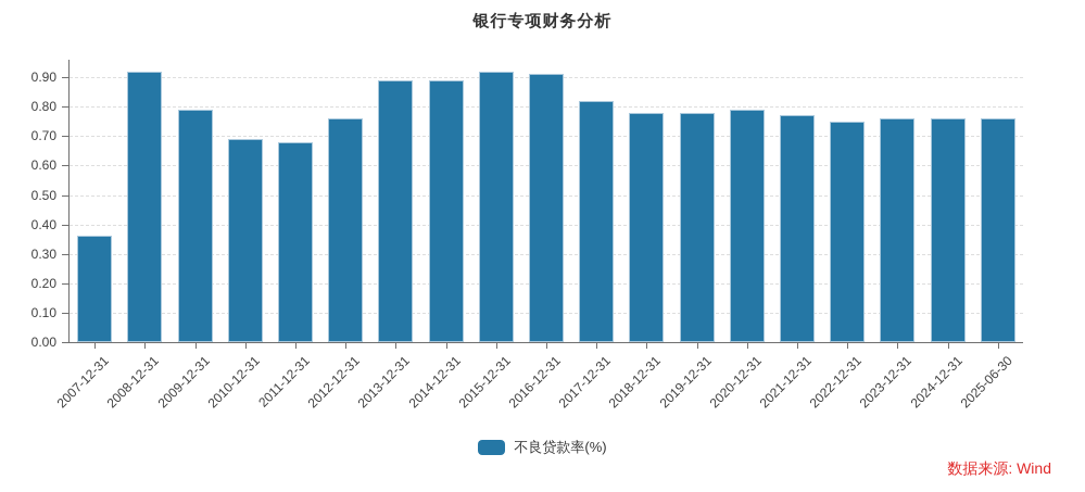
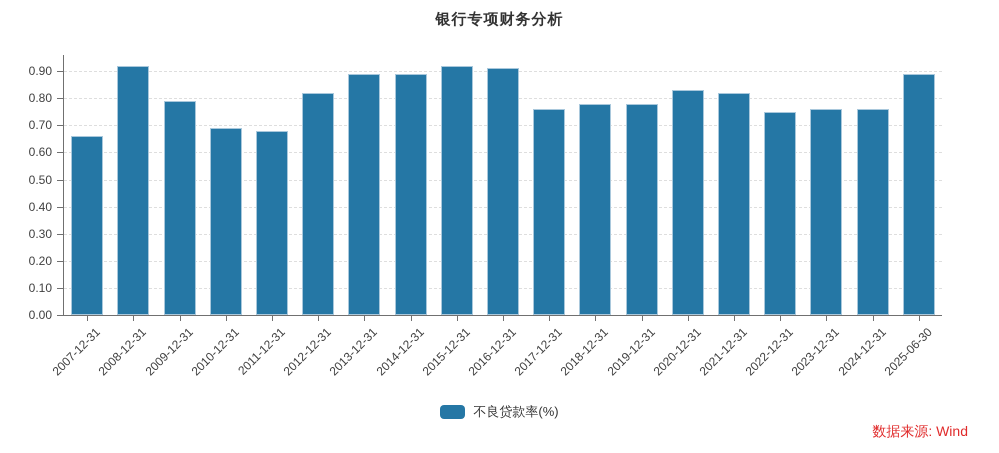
2007-12-31: 0.36 -> 0.66
2012-12-31: 0.76 -> 0.82
2017-12-31: 0.82 -> 0.76
2020-12-31: 0.79 -> 0.83
2021-12-31: 0.77 -> 0.82
2025-06-30: 0.76 -> 0.89
